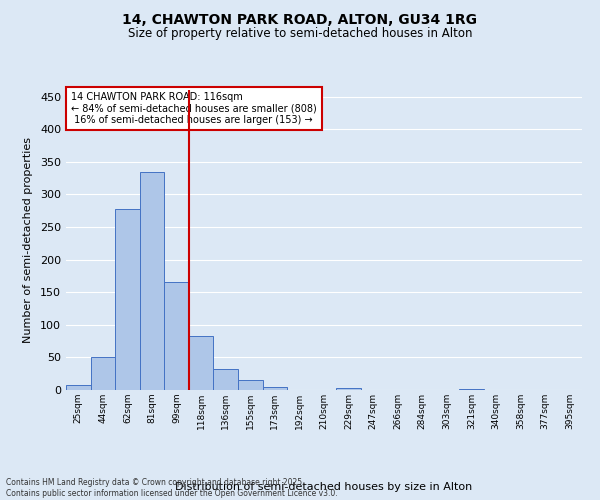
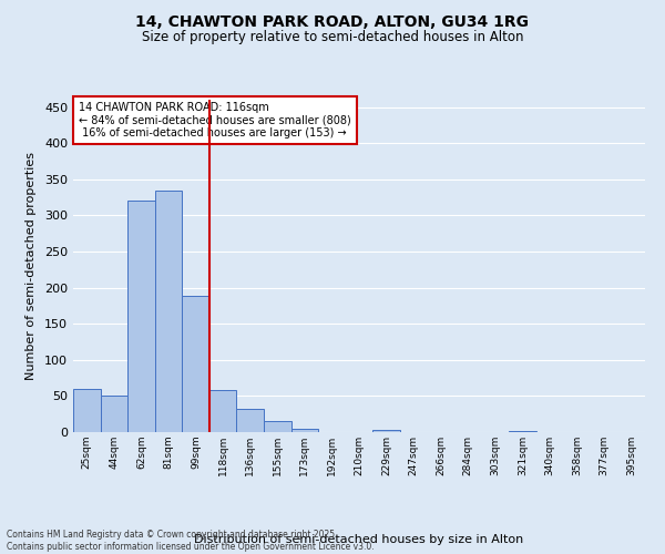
25sqm: 7 -> 60
62sqm: 277 -> 320
99sqm: 165 -> 188
118sqm: 83 -> 58
